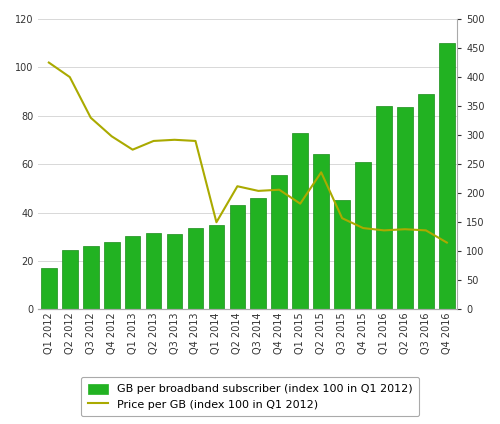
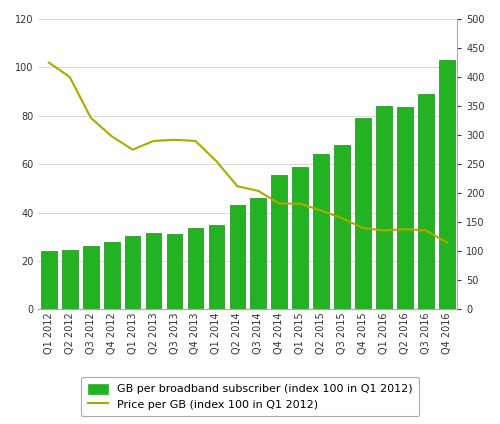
GB per broadband subscriber (index 100 in Q1 2012)/Q1 2012: 17.0 -> 24.0
Price per GB (index 100 in Q1 2012)/Q1 2014: 150 -> 255
Price per GB (index 100 in Q1 2012)/Q4 2014: 206 -> 182
GB per broadband subscriber (index 100 in Q1 2012)/Q1 2015: 73.0 -> 59.0
Price per GB (index 100 in Q1 2012)/Q2 2015: 236 -> 170
GB per broadband subscriber (index 100 in Q1 2012)/Q3 2015: 45.0 -> 68.0
GB per broadband subscriber (index 100 in Q1 2012)/Q4 2015: 61.0 -> 79.0
GB per broadband subscriber (index 100 in Q1 2012)/Q4 2016: 110.0 -> 103.0
